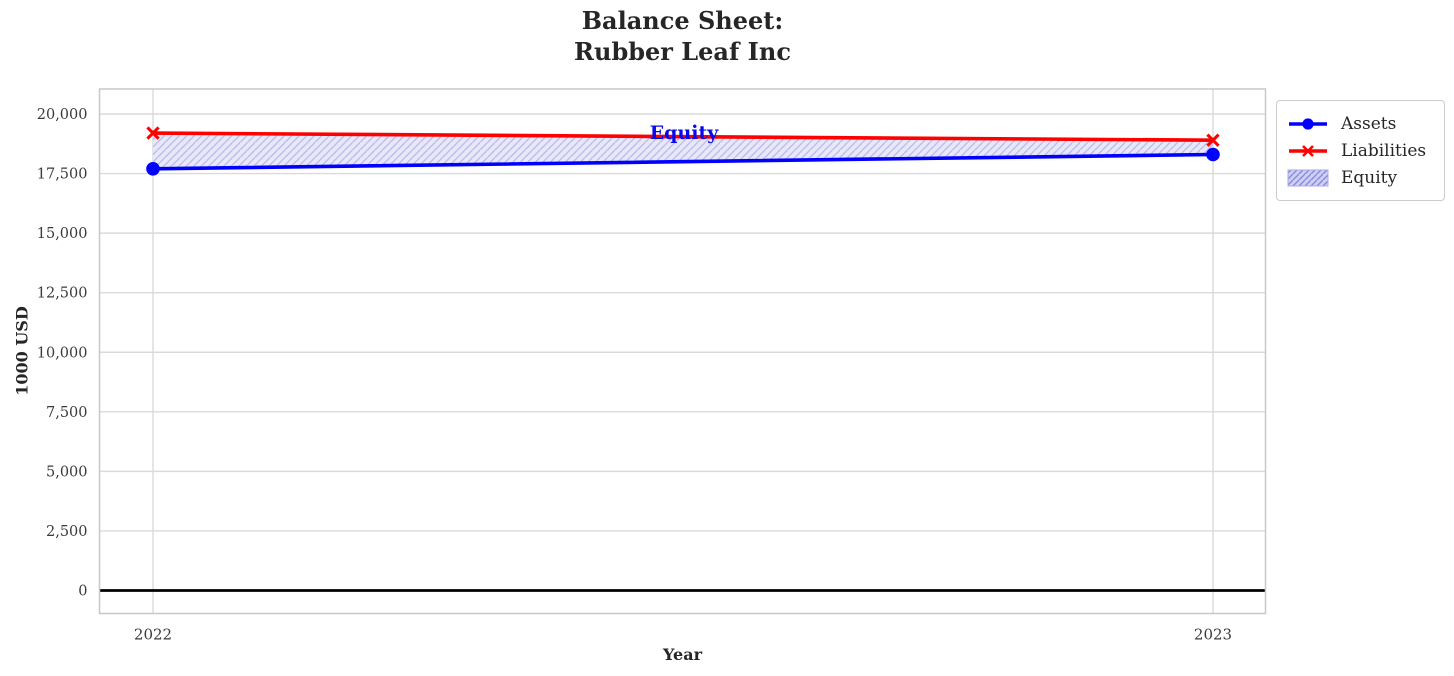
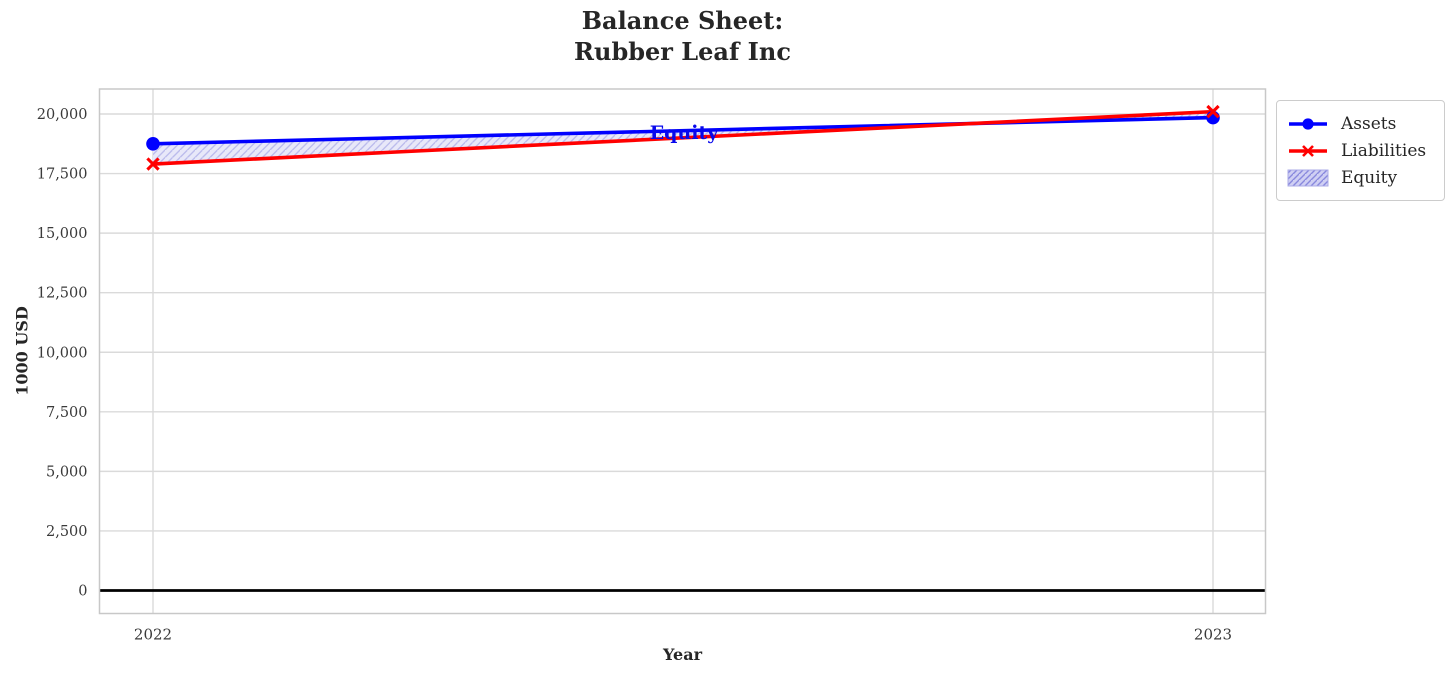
Assets/2022: 17700 -> 18800
Liabilities/2022: 19200 -> 17900
Assets/2023: 18300 -> 19800
Liabilities/2023: 18900 -> 20100
